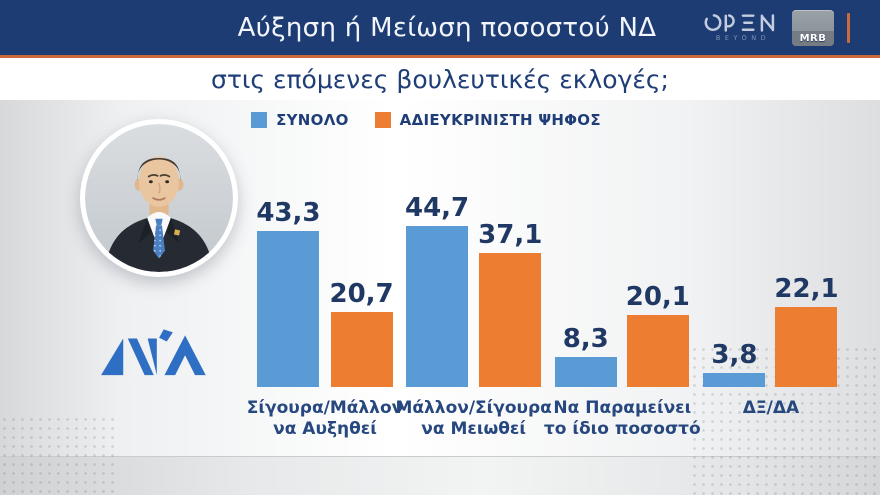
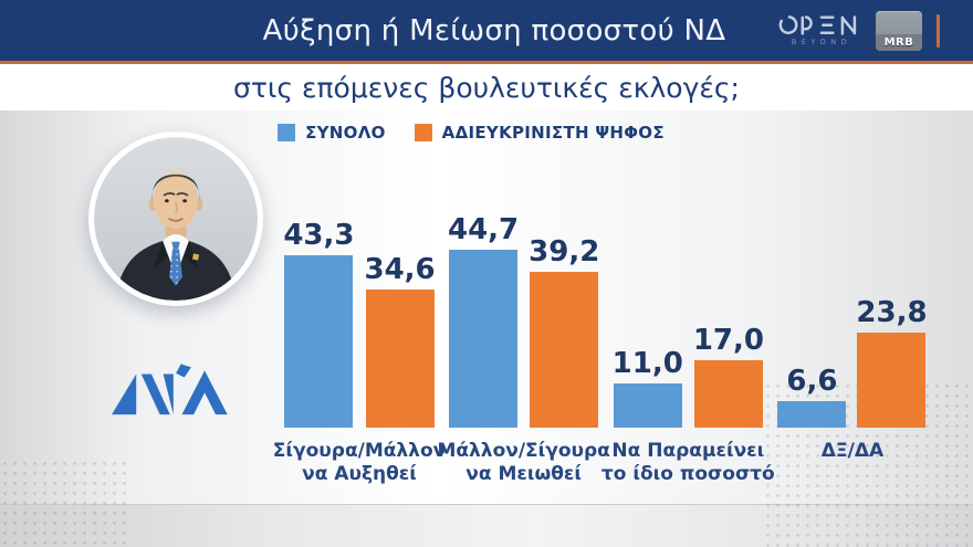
ΑΔΙΕΥΚΡΙΝΙΣΤΗ ΨΗΦΟΣ/Σίγουρα/Μάλλον να Αυξηθεί: 20,7 -> 34,6
ΑΔΙΕΥΚΡΙΝΙΣΤΗ ΨΗΦΟΣ/Μάλλον/Σίγουρα να Μειωθεί: 37,1 -> 39,2
ΣΥΝΟΛΟ/Να Παραμείνει το ίδιο ποσοστό: 8,3 -> 11,0
ΑΔΙΕΥΚΡΙΝΙΣΤΗ ΨΗΦΟΣ/Να Παραμείνει το ίδιο ποσοστό: 20,1 -> 17,0
ΣΥΝΟΛΟ/ΔΞ/ΔΑ: 3,8 -> 6,6
ΑΔΙΕΥΚΡΙΝΙΣΤΗ ΨΗΦΟΣ/ΔΞ/ΔΑ: 22,1 -> 23,8
